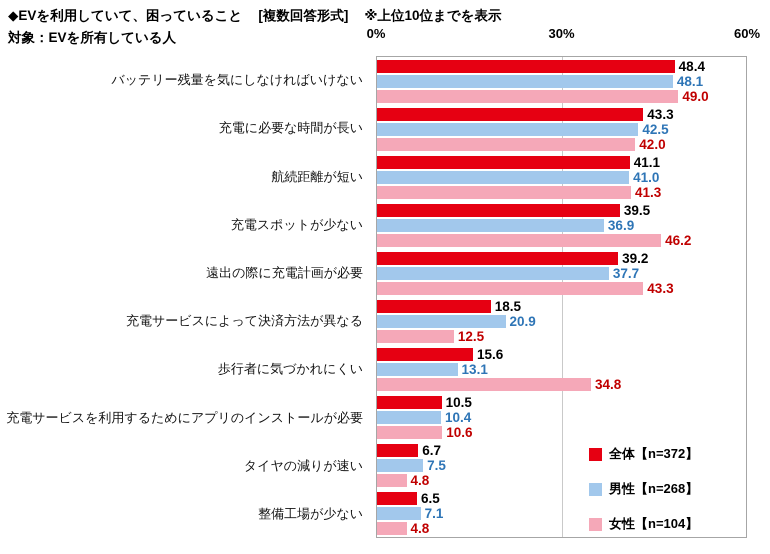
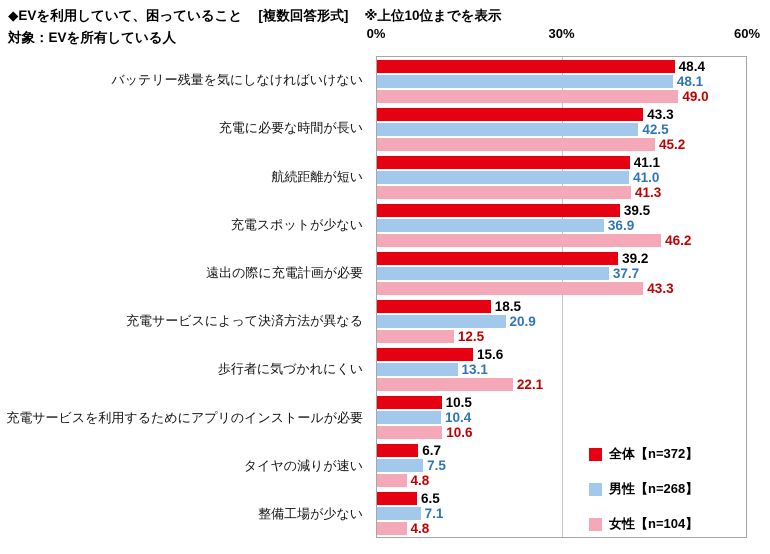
女性【n=104】/充電に必要な時間が長い: 42.0 -> 45.2
女性【n=104】/歩行者に気づかれにくい: 34.8 -> 22.1
